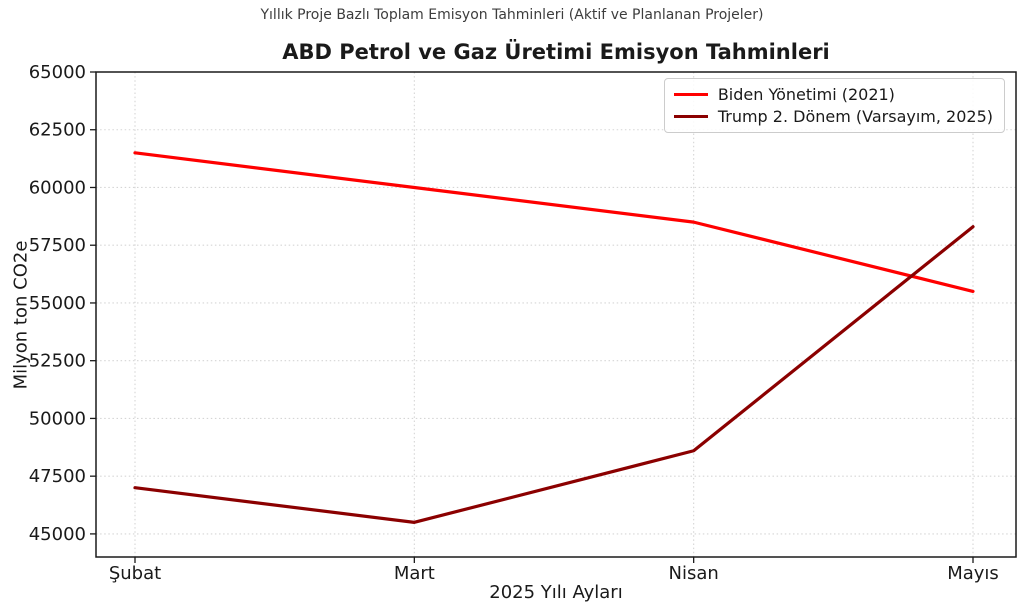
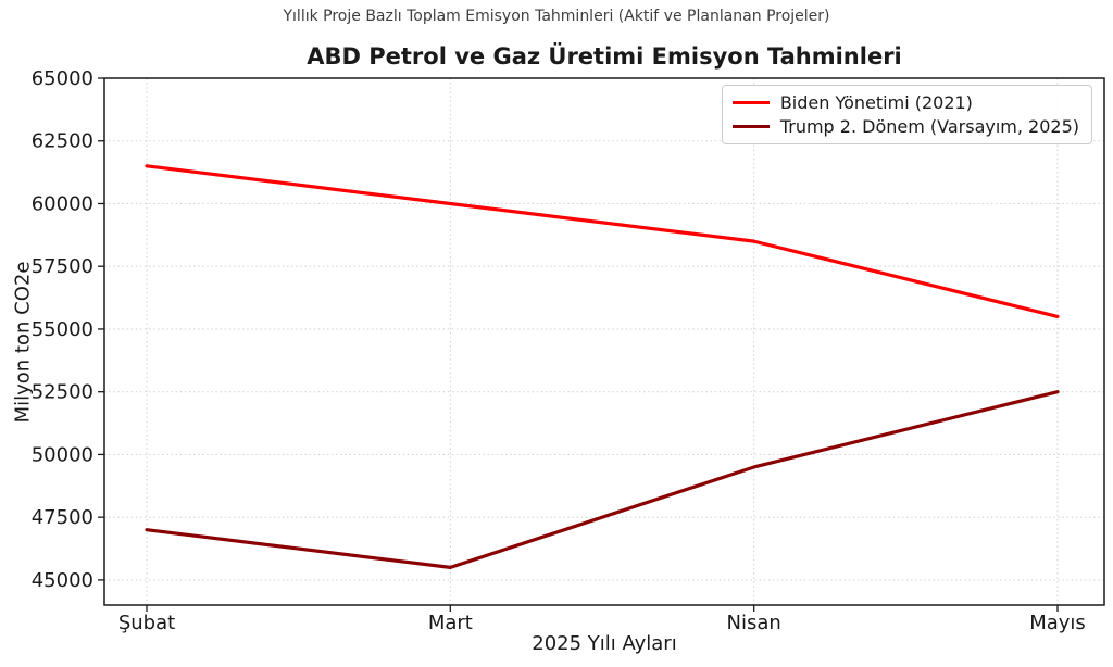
Trump 2. Dönem (Varsayım, 2025)/Nisan: 48600 -> 49500
Trump 2. Dönem (Varsayım, 2025)/Mayıs: 58300 -> 52500
